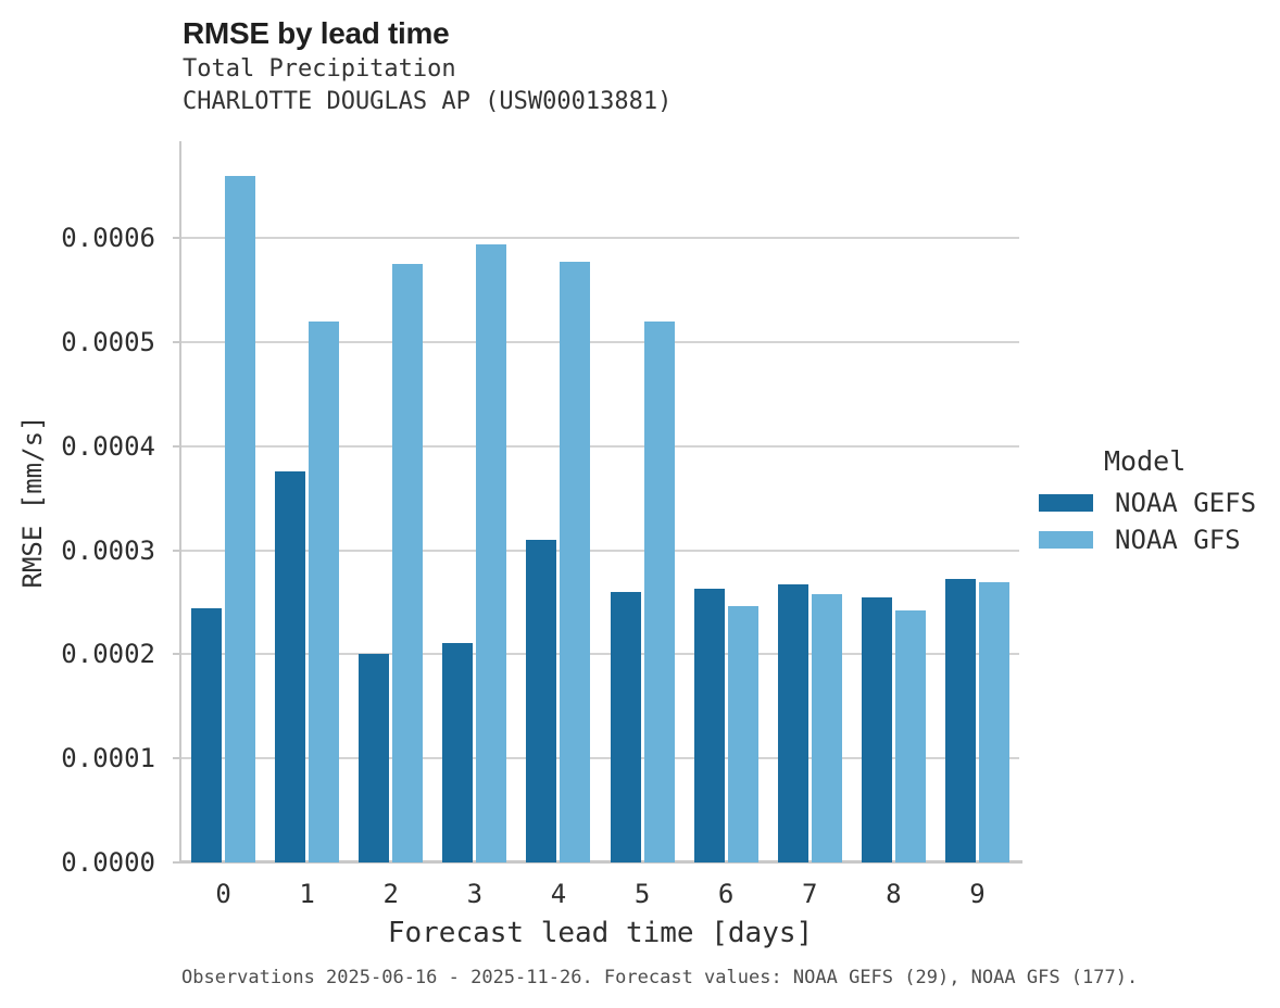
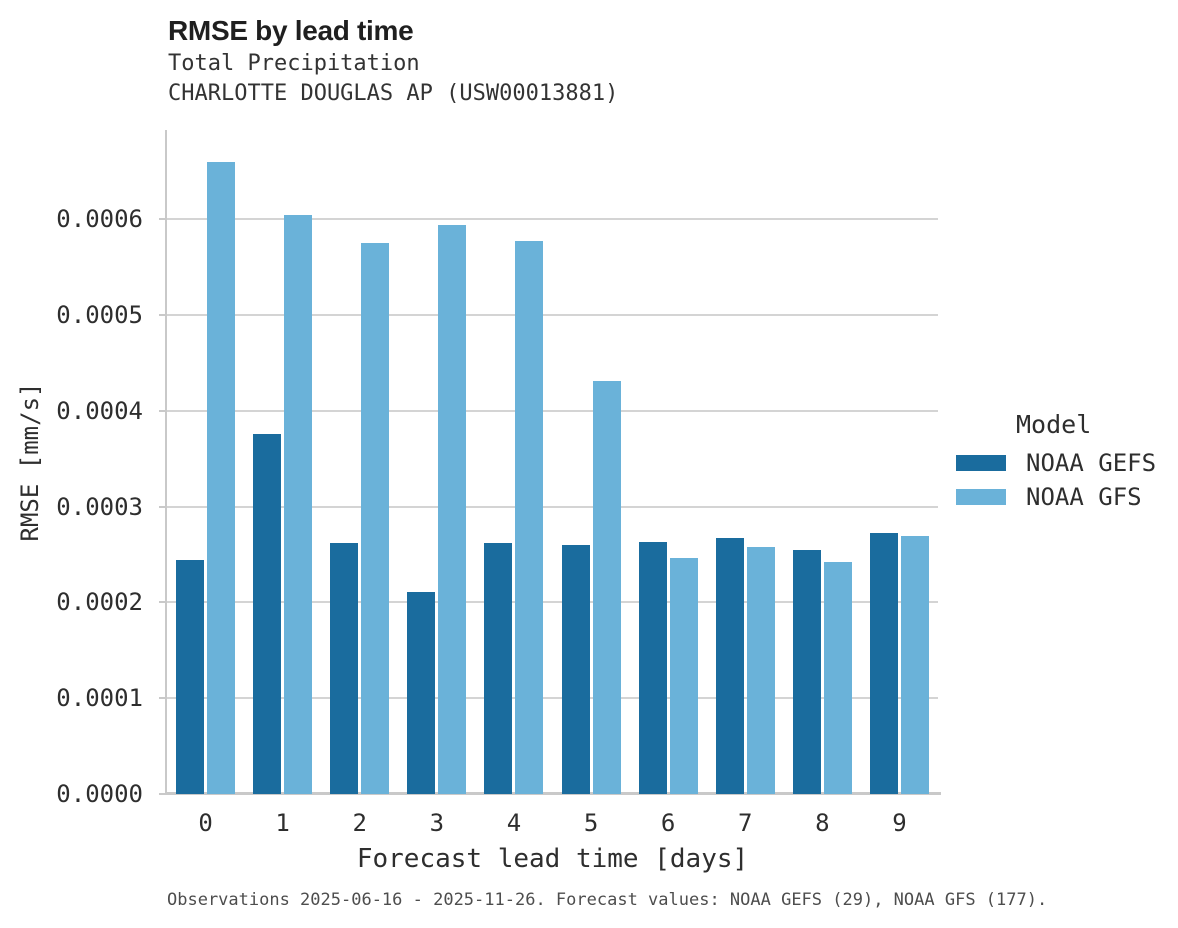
NOAA GFS/1: 0.00052 -> 0.00060
NOAA GEFS/2: 0.00020 -> 0.00026
NOAA GEFS/4: 0.00031 -> 0.00026
NOAA GFS/5: 0.00052 -> 0.00043
